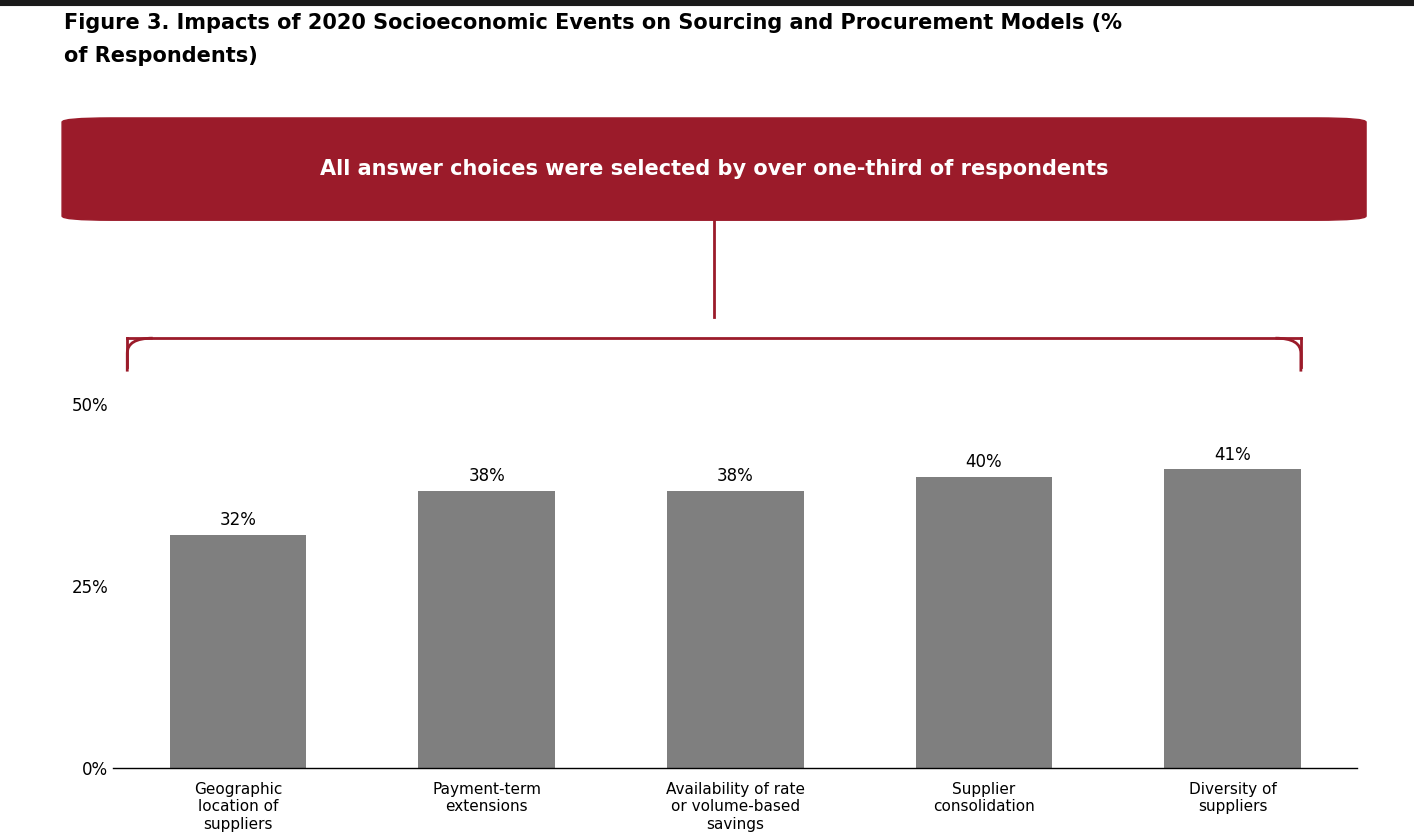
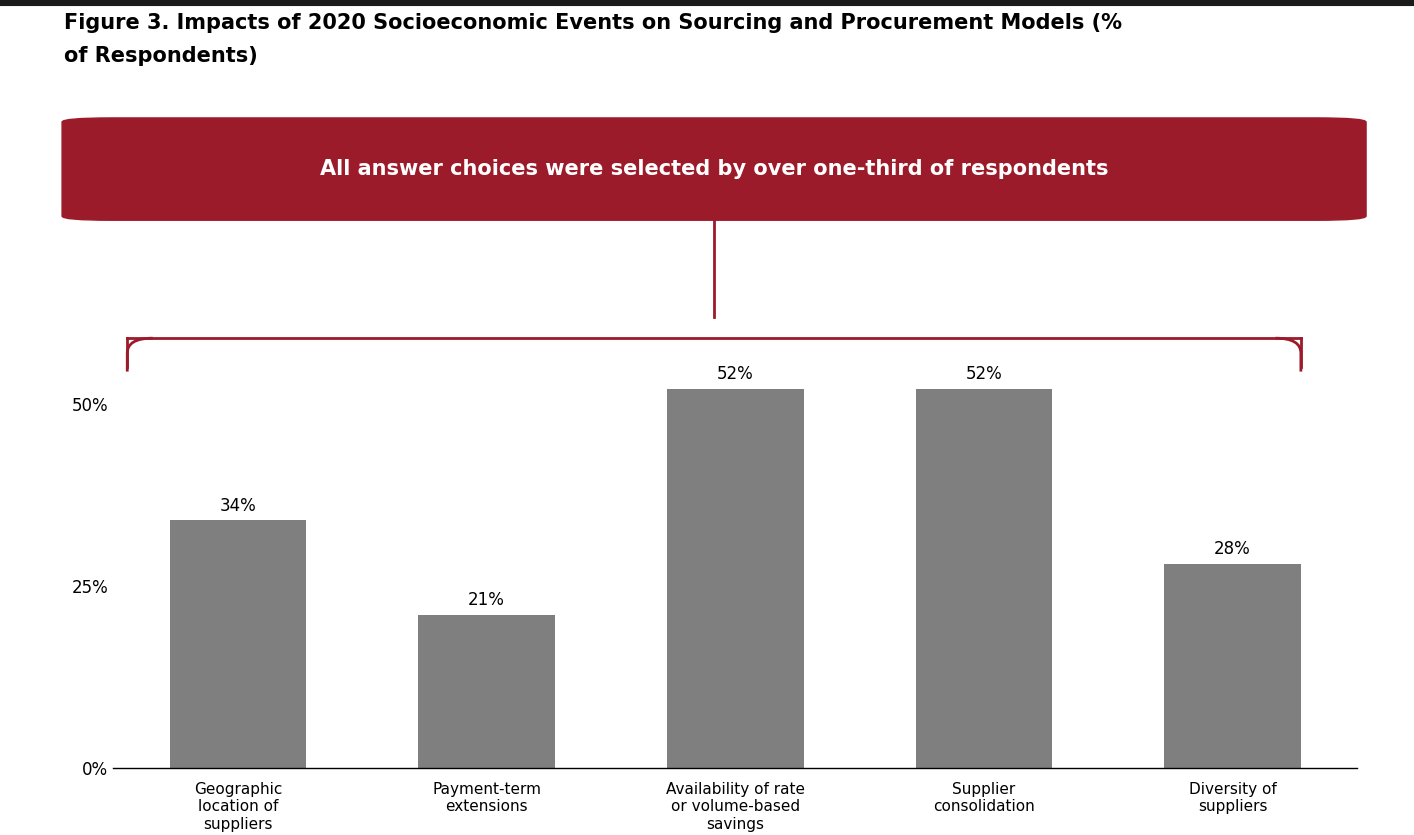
Geographic location of suppliers: 32% -> 34%
Payment-term extensions: 38% -> 21%
Availability of rate or volume-based savings: 38% -> 52%
Supplier consolidation: 40% -> 52%
Diversity of suppliers: 41% -> 28%
